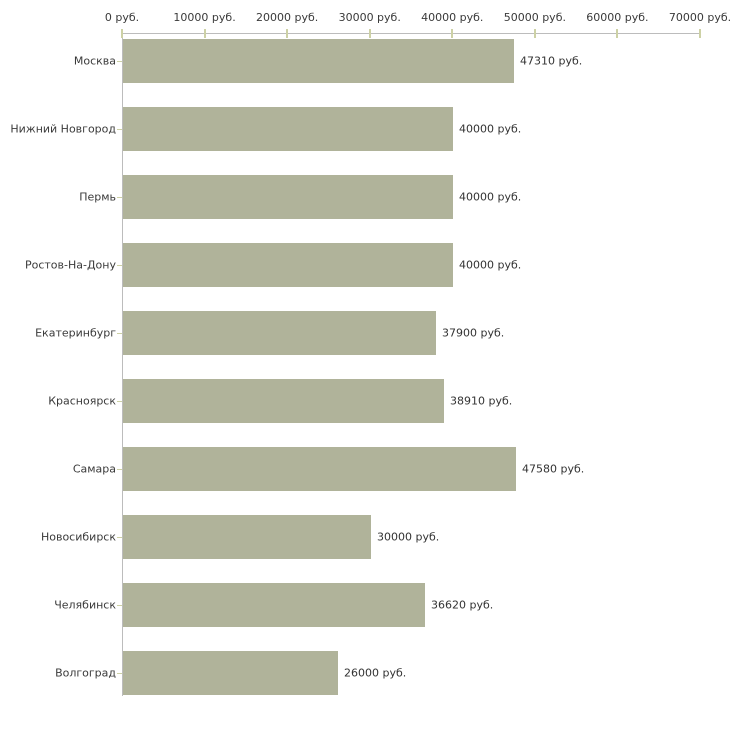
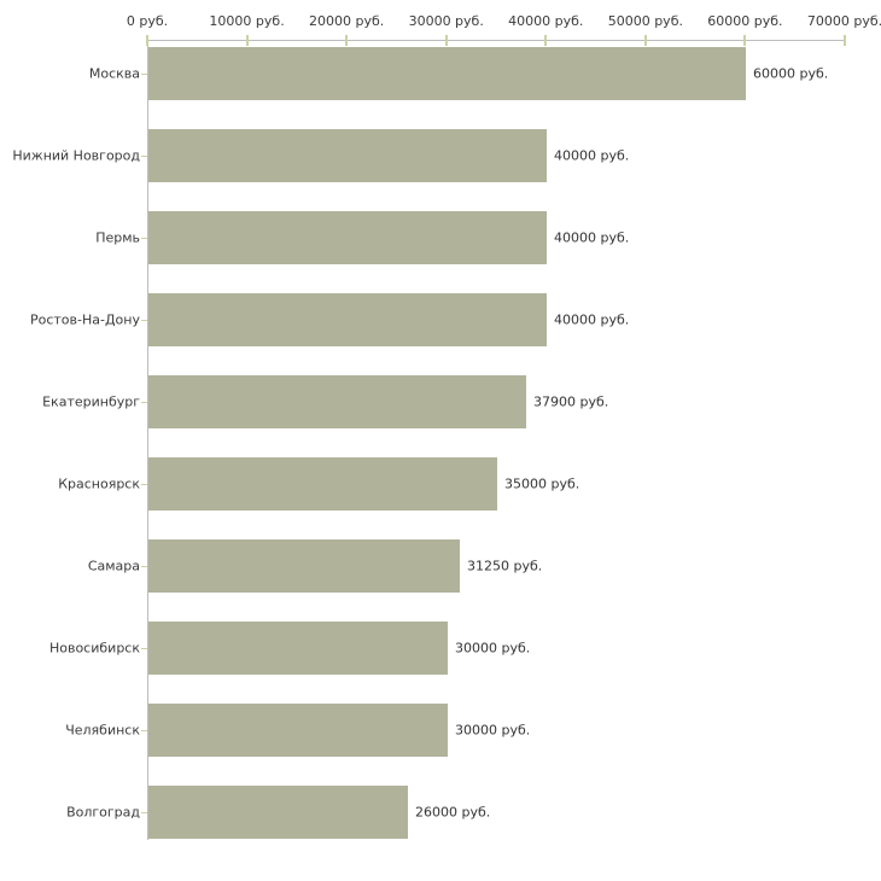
Москва: 47310 -> 60000
Красноярск: 38910 -> 35000
Самара: 47580 -> 31250
Челябинск: 36620 -> 30000
